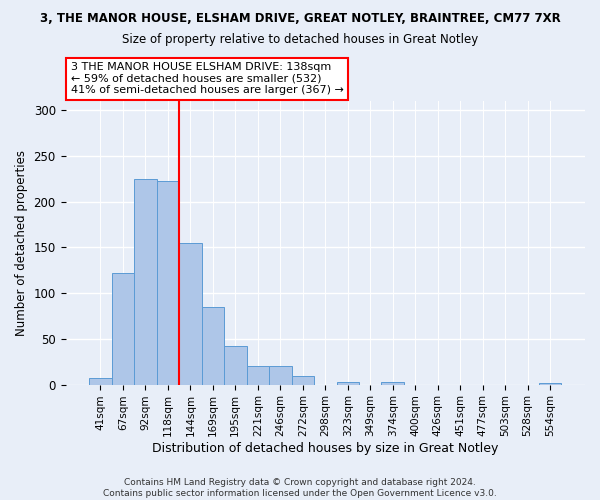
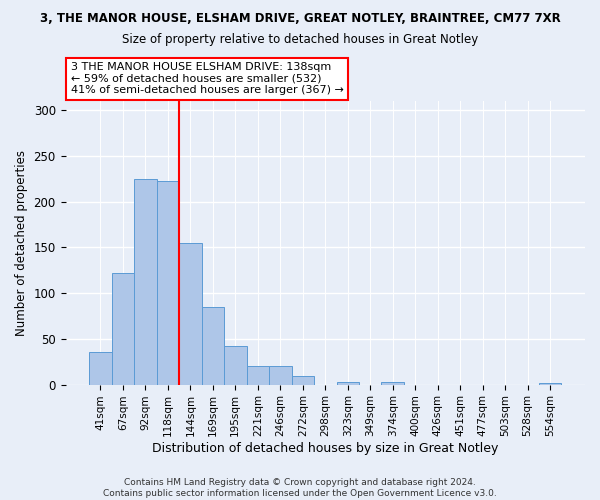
41sqm: 7 -> 36
